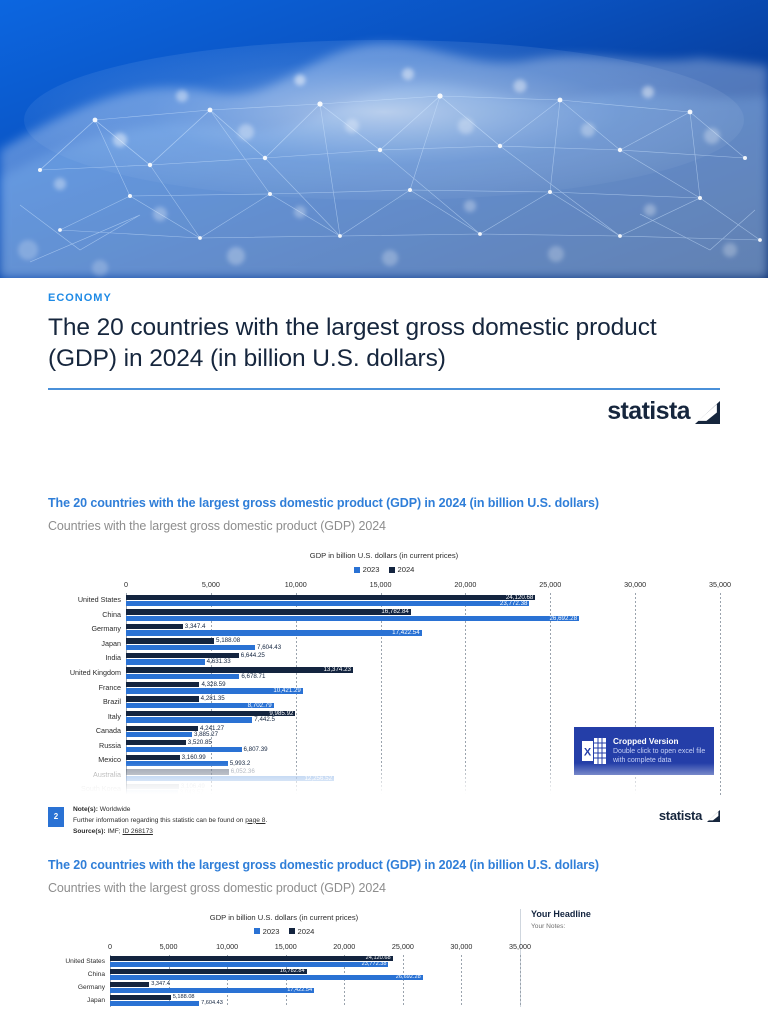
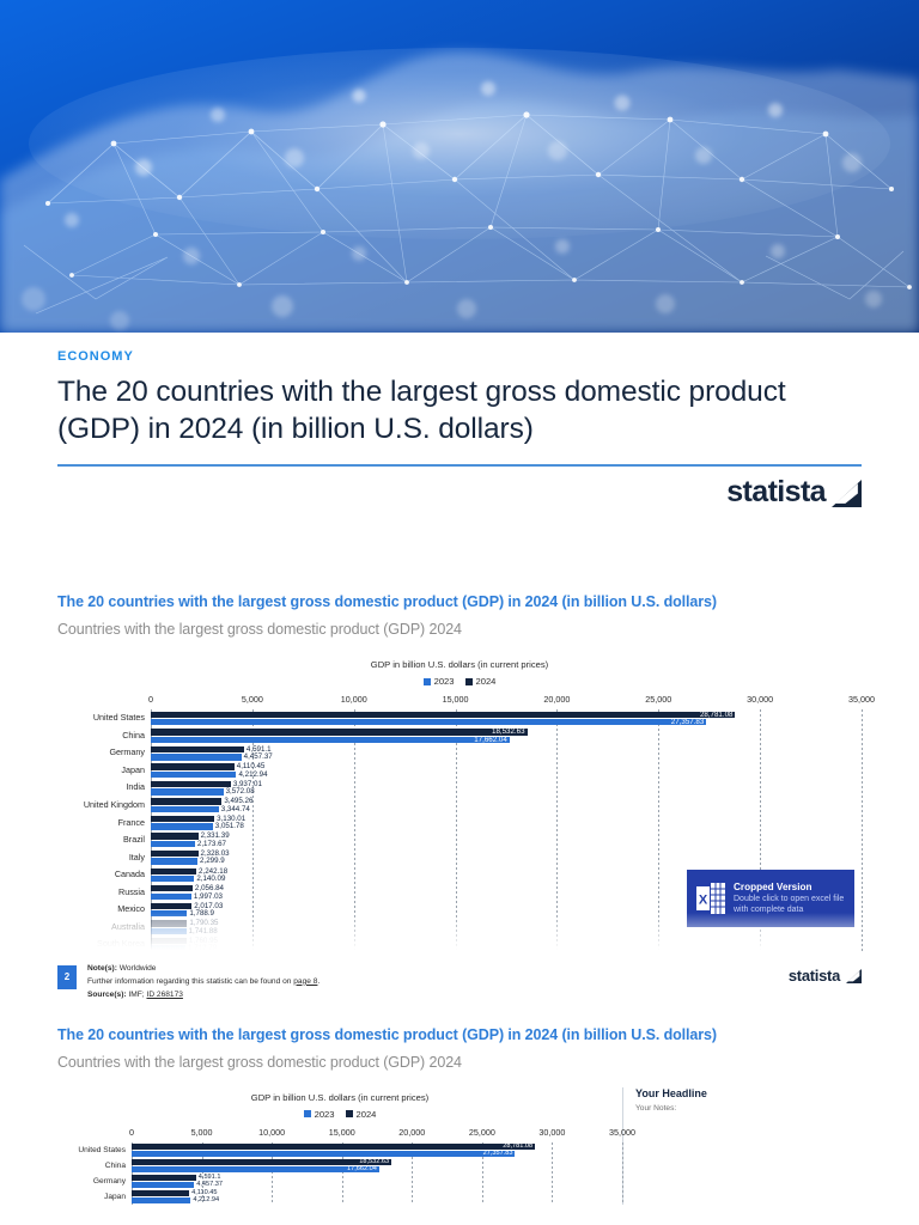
2024/United States: 24,120.68 -> 28,781.08
2023/United States: 23,772.38 -> 27,357.83
2024/China: 16,782.84 -> 18,532.63
2023/China: 26,692.28 -> 17,662.04
2024/Germany: 3,347.4 -> 4,591.1
2023/Germany: 17,422.54 -> 4,457.37
2024/Japan: 5,188.08 -> 4,110.45
2023/Japan: 7,604.43 -> 4,212.94
2024/India: 6,644.25 -> 3,937.01
2023/India: 4,631.33 -> 3,572.08
2024/United Kingdom: 13,374.23 -> 3,495.26
2023/United Kingdom: 6,678.71 -> 3,344.74
2024/France: 4,328.59 -> 3,130.01
2023/France: 10,421.29 -> 3,051.78
2024/Brazil: 4,281.35 -> 2,331.39
2023/Brazil: 8,702.79 -> 2,173.67
2024/Italy: 9,985.92 -> 2,328.03
2023/Italy: 7,442.5 -> 2,299.9
2024/Canada: 4,241.27 -> 2,242.18
2023/Canada: 3,885.27 -> 2,140.09
2024/Russia: 3,520.85 -> 2,056.84
2023/Russia: 6,807.39 -> 1,997.03
2024/Mexico: 3,160.99 -> 2,017.03
2023/Mexico: 5,993.2 -> 1,788.9
2024/Australia: 6,052.36 -> 1,790.35
2023/Australia: 12,256.52 -> 1,741.88
2024/South Korea: 3,106.49 -> 1,760.95
2023/South Korea: 3,043.57 -> 1,712.79
